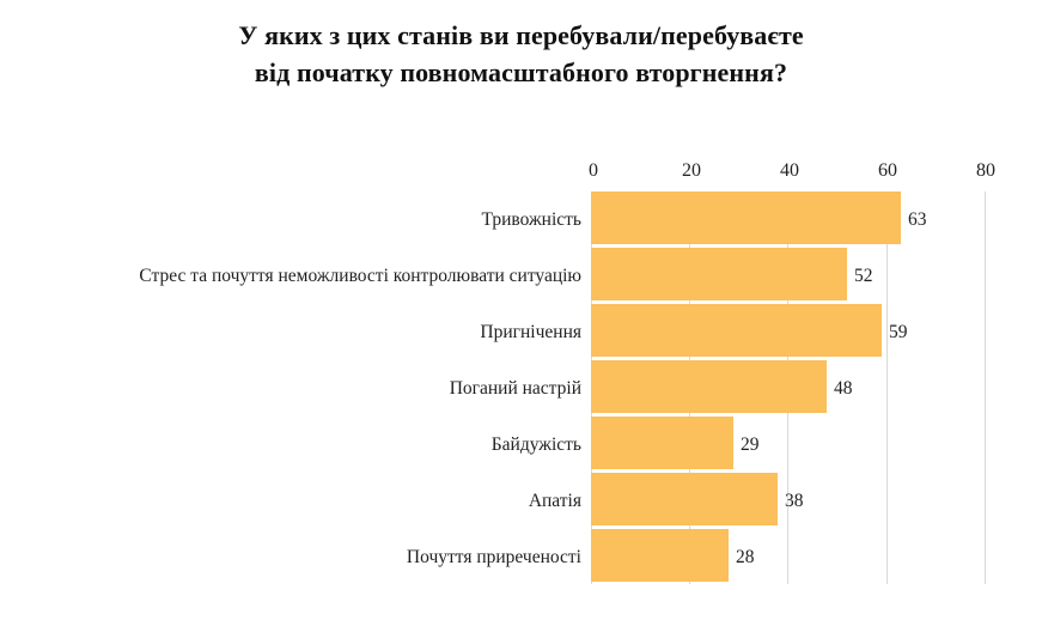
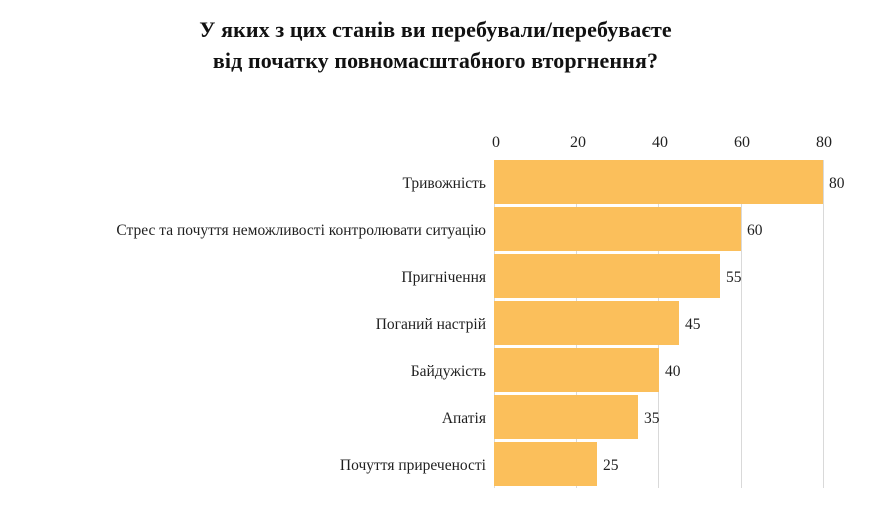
Тривожність: 63 -> 80
Стрес та почуття неможливості контролювати ситуацію: 52 -> 60
Пригнічення: 59 -> 55
Поганий настрій: 48 -> 45
Байдужість: 29 -> 40
Апатія: 38 -> 35
Почуття приреченості: 28 -> 25
